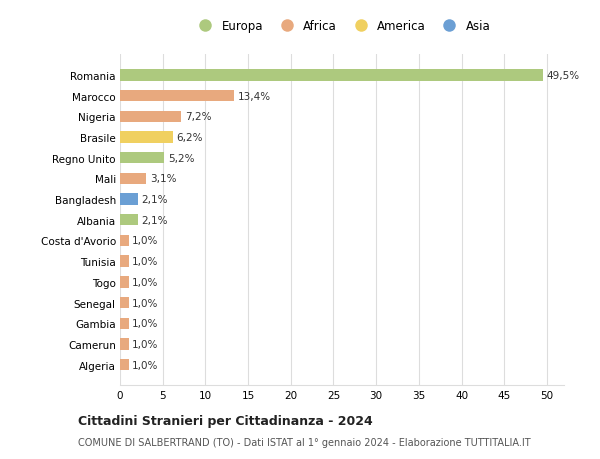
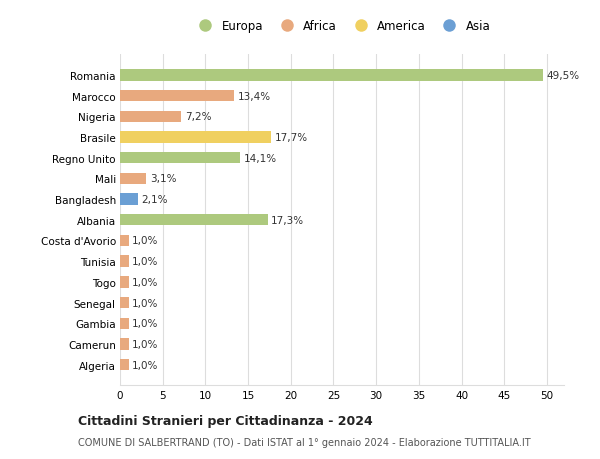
Brasile: 6,2% -> 17,7%
Regno Unito: 5,2% -> 14,1%
Albania: 2,1% -> 17,3%
